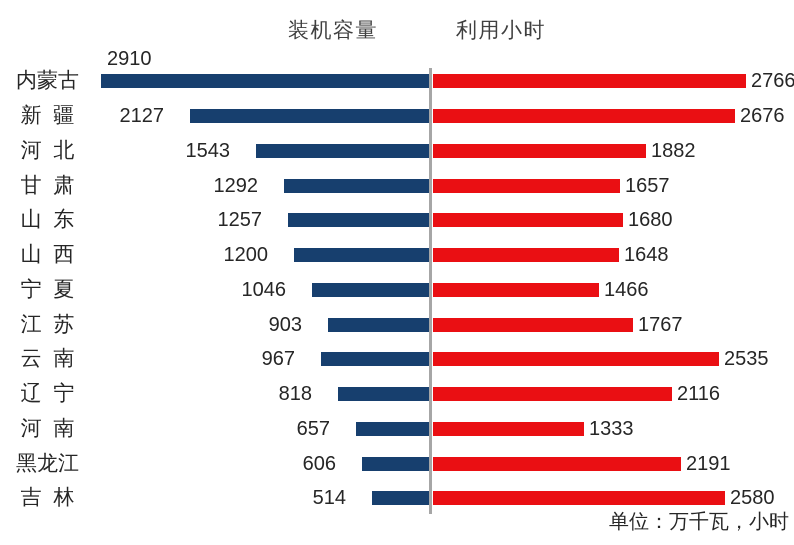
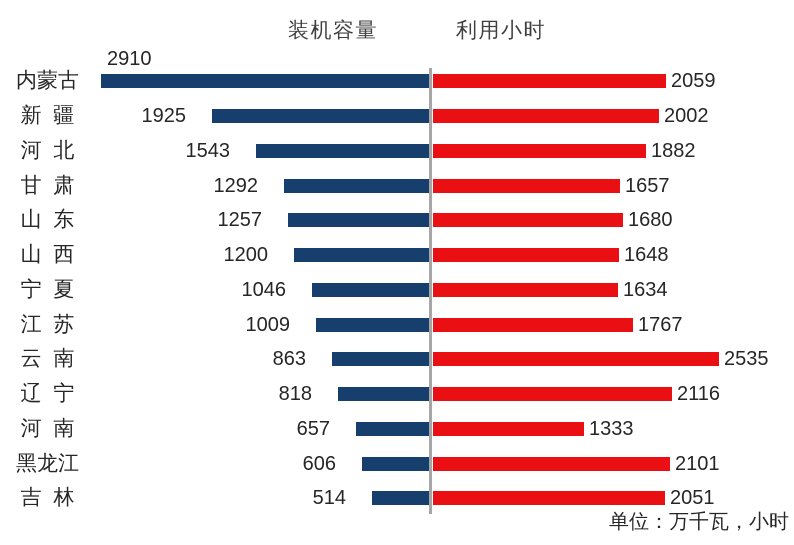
利用小时/内蒙古: 2766 -> 2059
装机容量/新 疆: 2127 -> 1925
利用小时/新 疆: 2676 -> 2002
利用小时/宁 夏: 1466 -> 1634
装机容量/江 苏: 903 -> 1009
装机容量/云 南: 967 -> 863
利用小时/黑龙江: 2191 -> 2101
利用小时/吉 林: 2580 -> 2051
